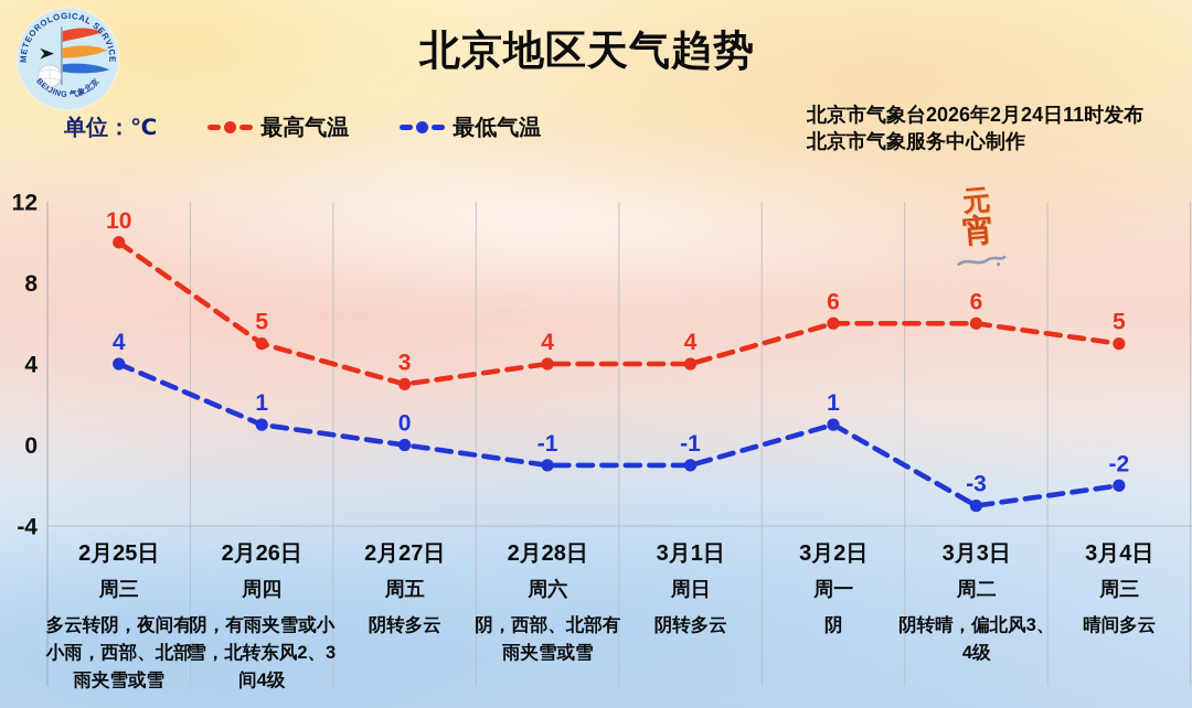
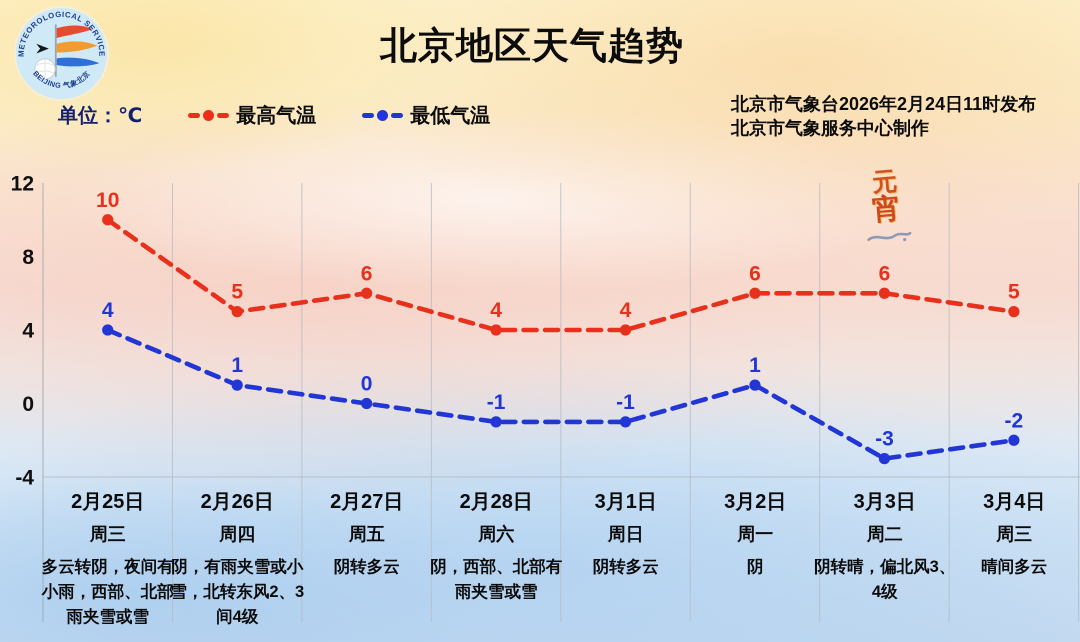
最高气温/2月27日: 3 -> 6
